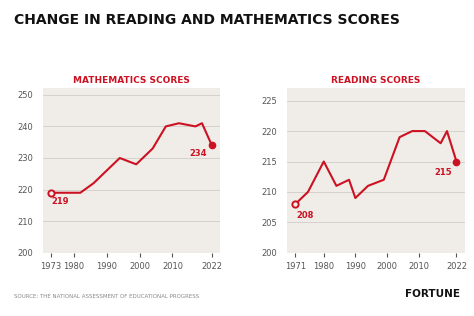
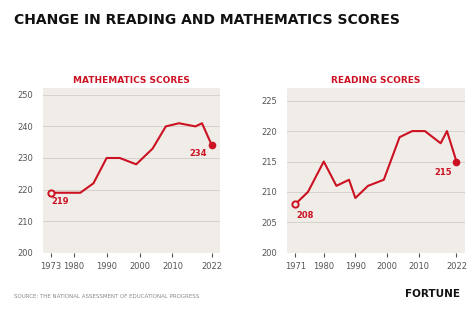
MATHEMATICS SCORES/1990: 226 -> 230
